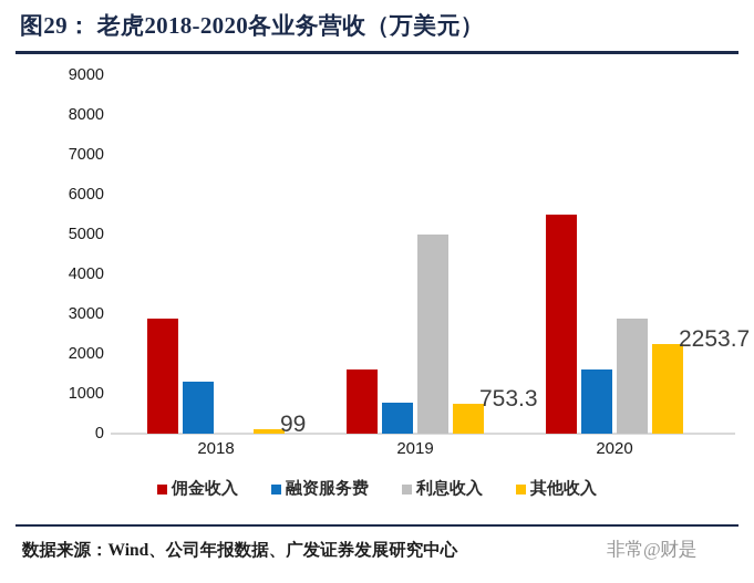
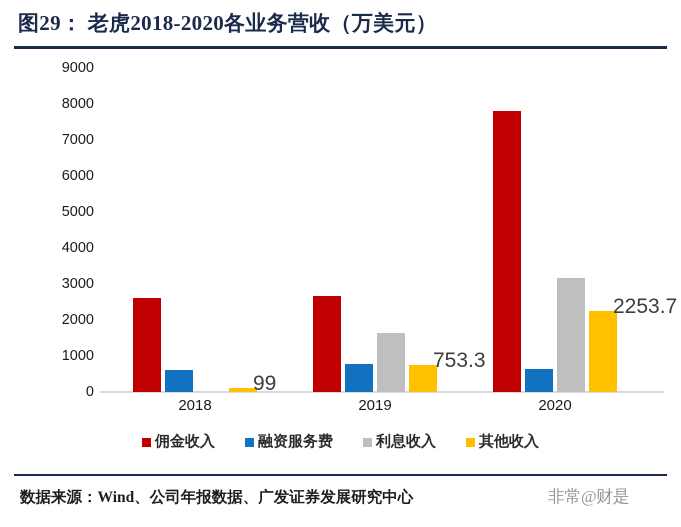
佣金收入/2018: 2900 -> 2600
融资服务费/2018: 1300 -> 600
佣金收入/2019: 1600 -> 2700
利息收入/2019: 5000 -> 1600
佣金收入/2020: 5500 -> 7800
融资服务费/2020: 1600 -> 600
利息收入/2020: 2900 -> 3200
